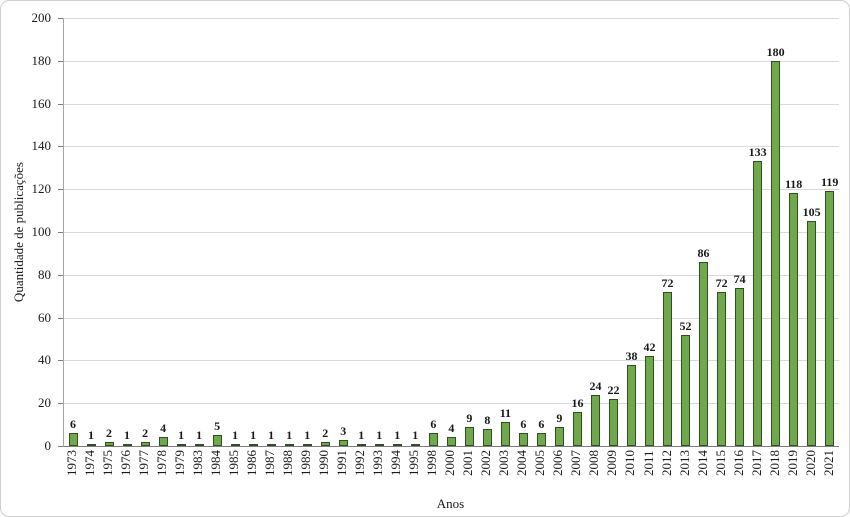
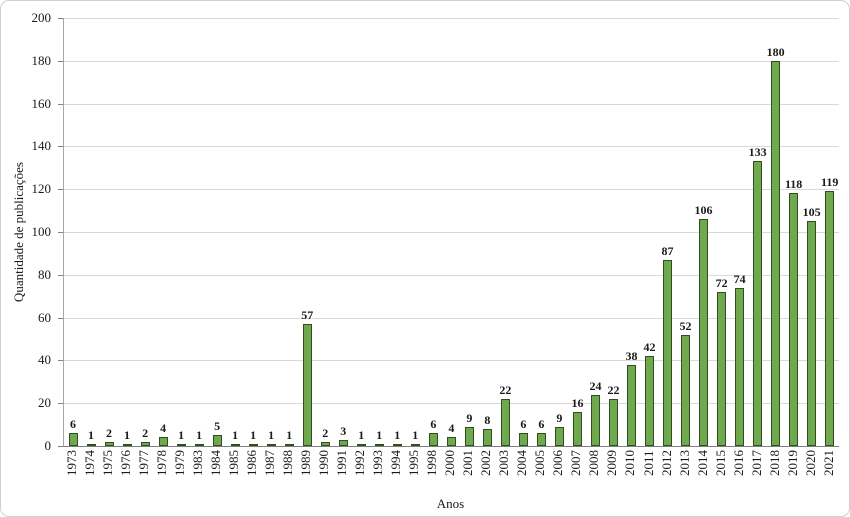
1989: 1 -> 57
2003: 11 -> 22
2012: 72 -> 87
2014: 86 -> 106
